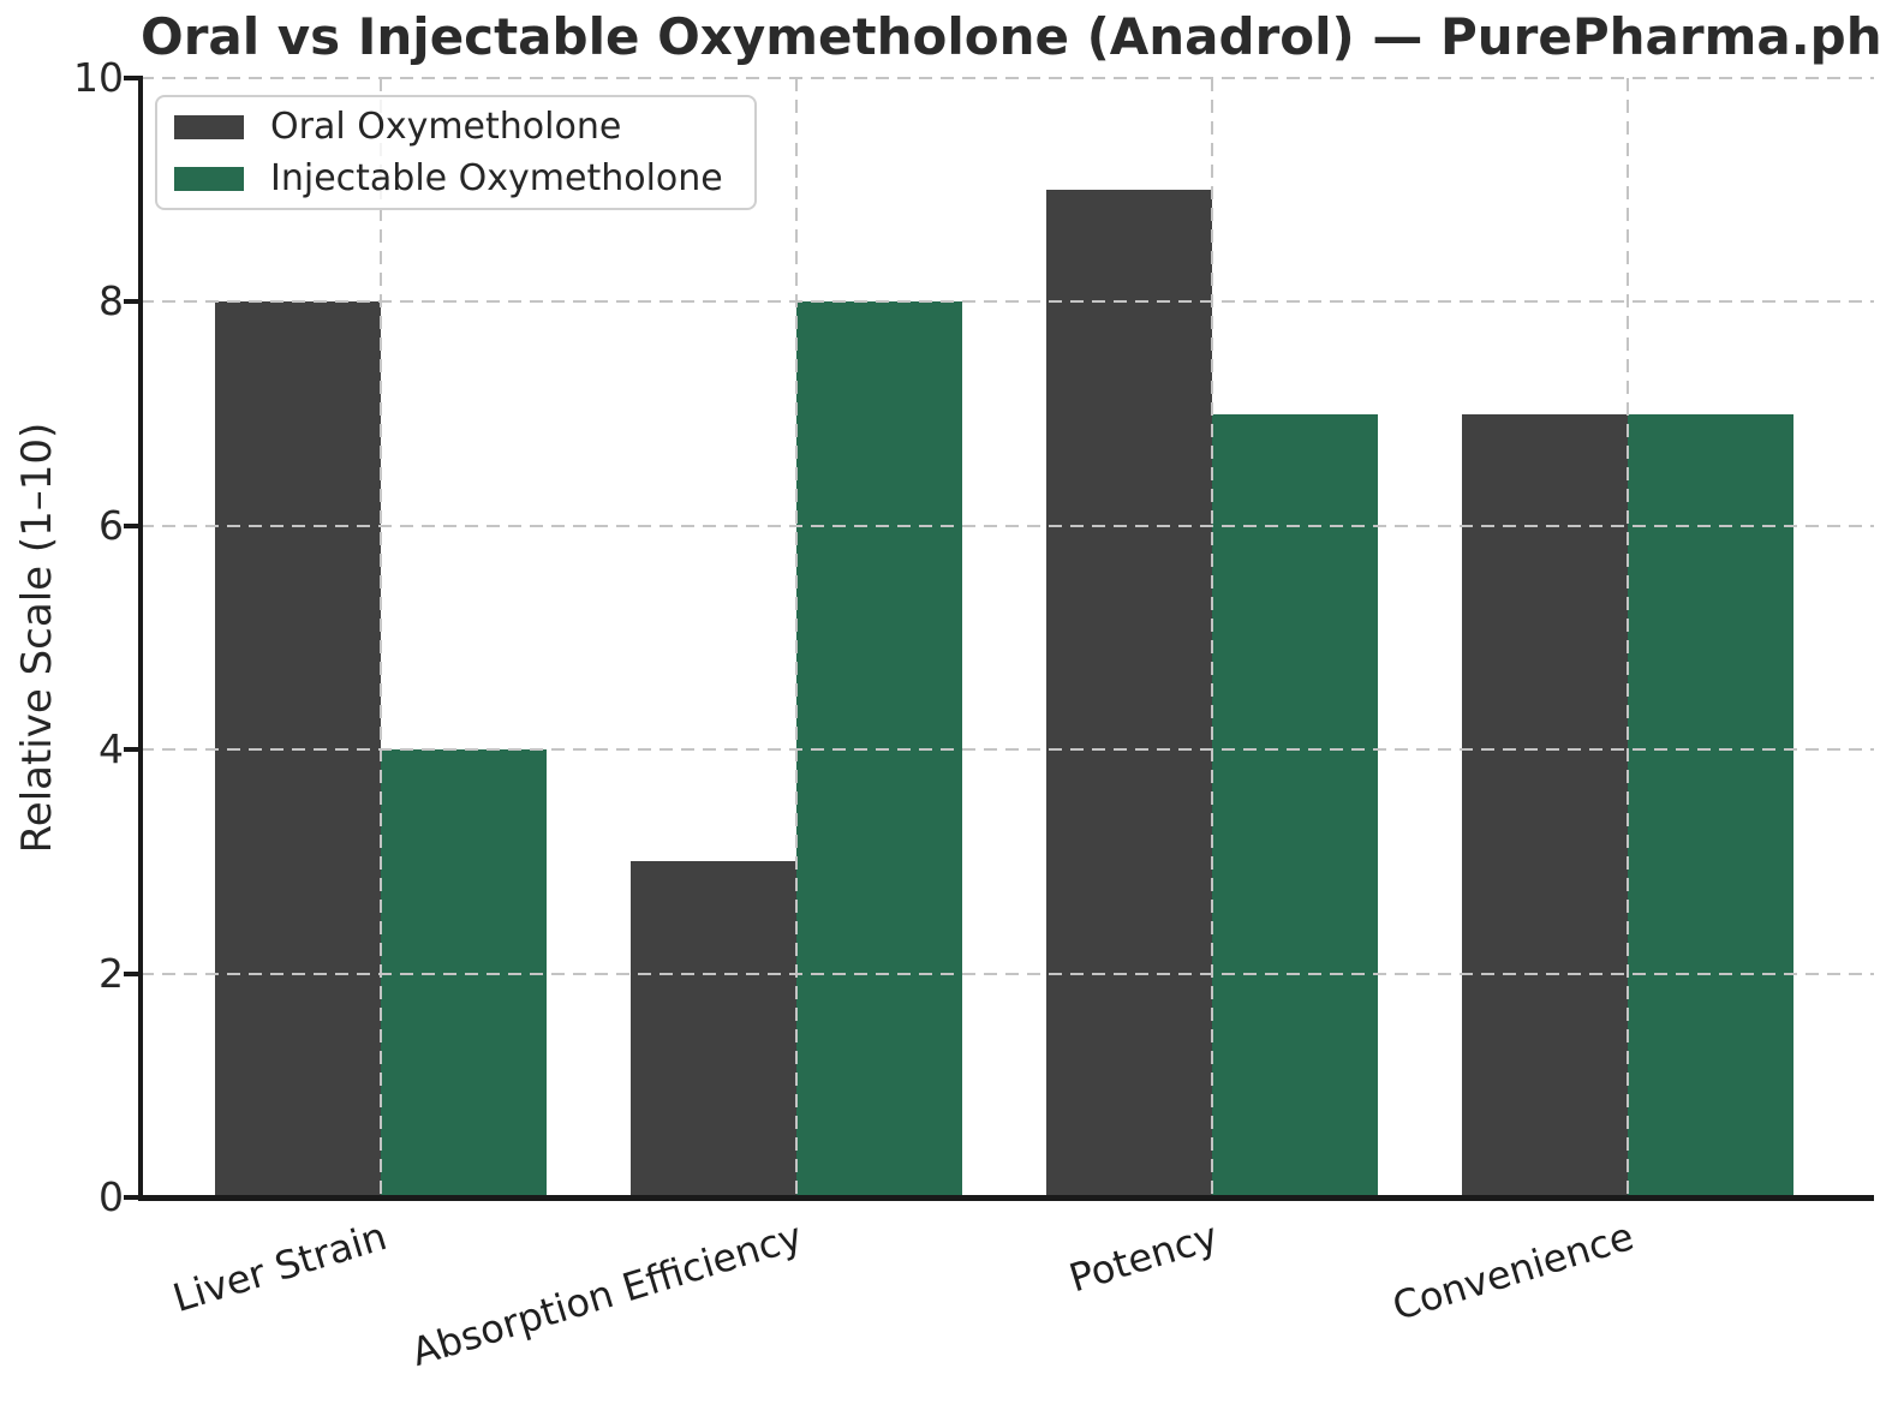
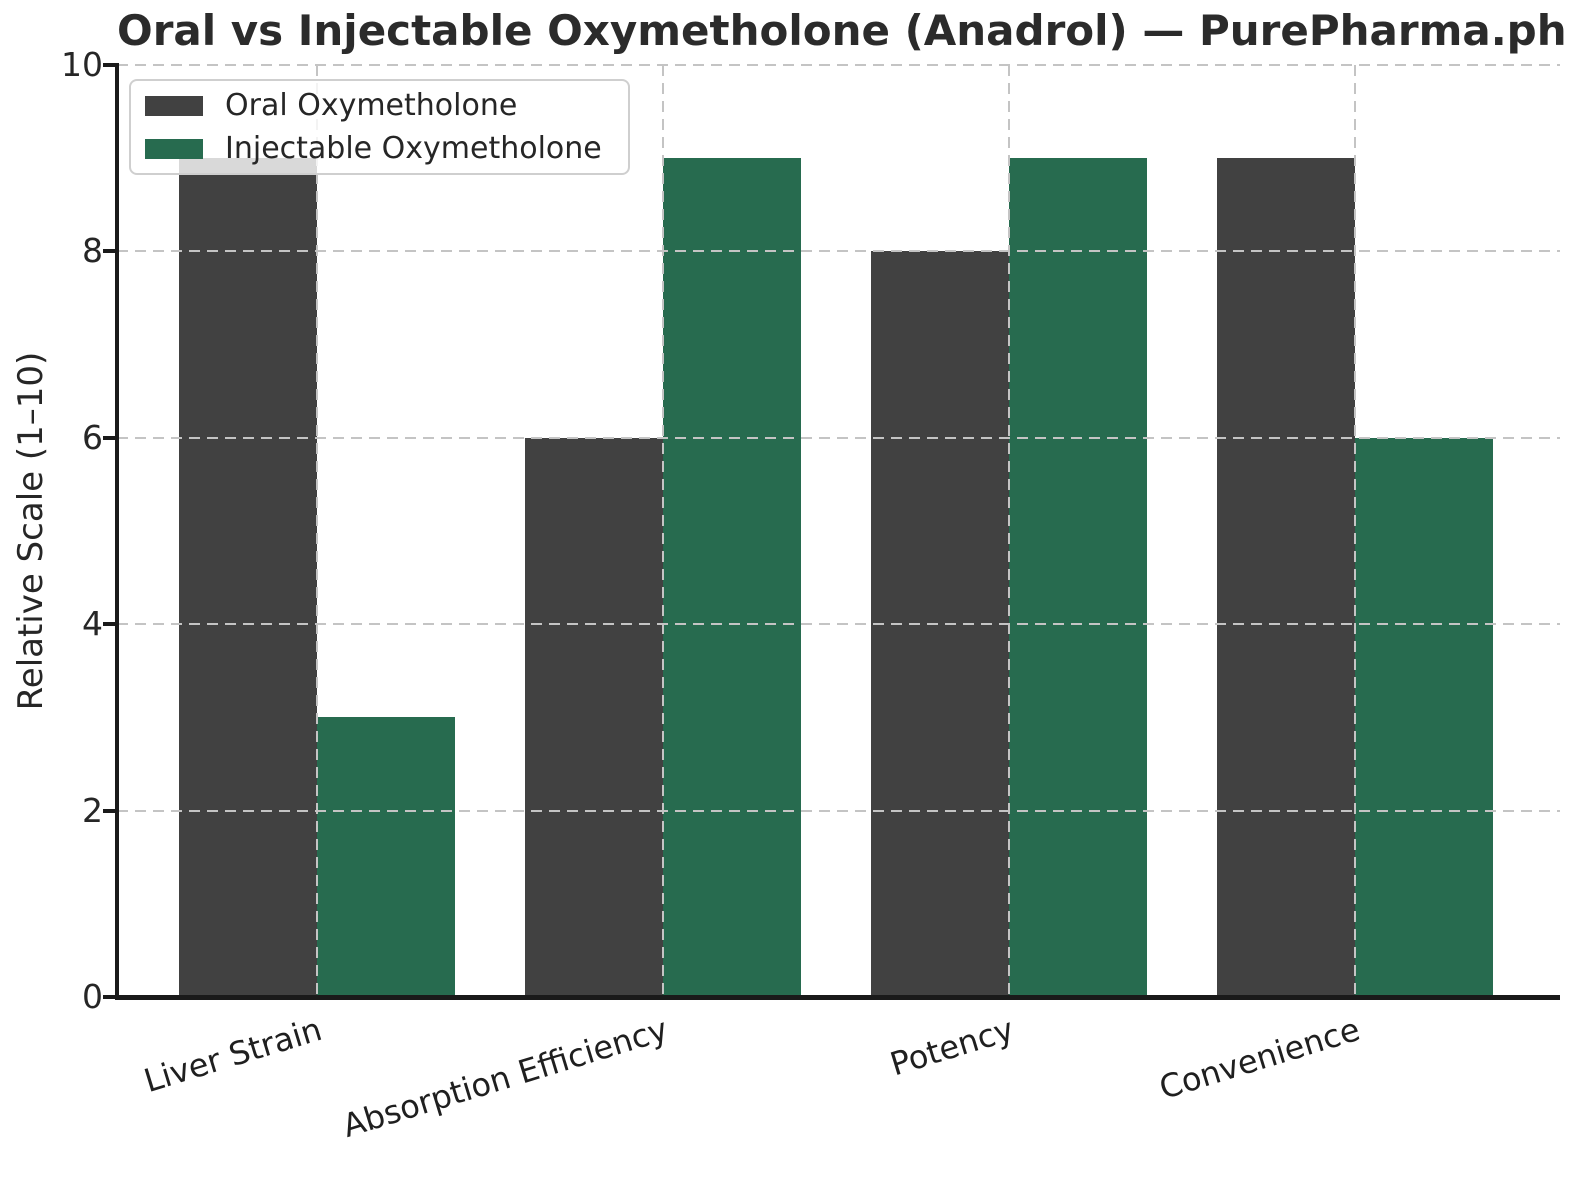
Oral Oxymetholone/Liver Strain: 8 -> 9
Injectable Oxymetholone/Liver Strain: 4 -> 3
Oral Oxymetholone/Absorption Efficiency: 3 -> 6
Injectable Oxymetholone/Absorption Efficiency: 8 -> 9
Oral Oxymetholone/Potency: 9 -> 8
Injectable Oxymetholone/Potency: 7 -> 9
Oral Oxymetholone/Convenience: 7 -> 9
Injectable Oxymetholone/Convenience: 7 -> 6
